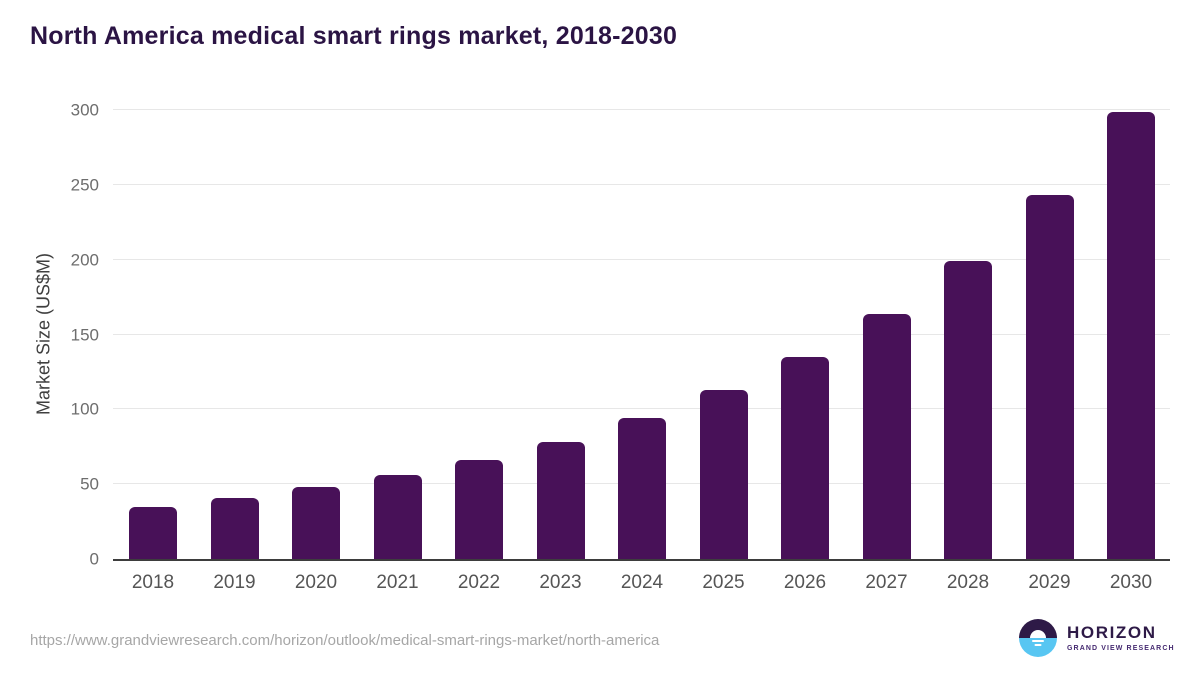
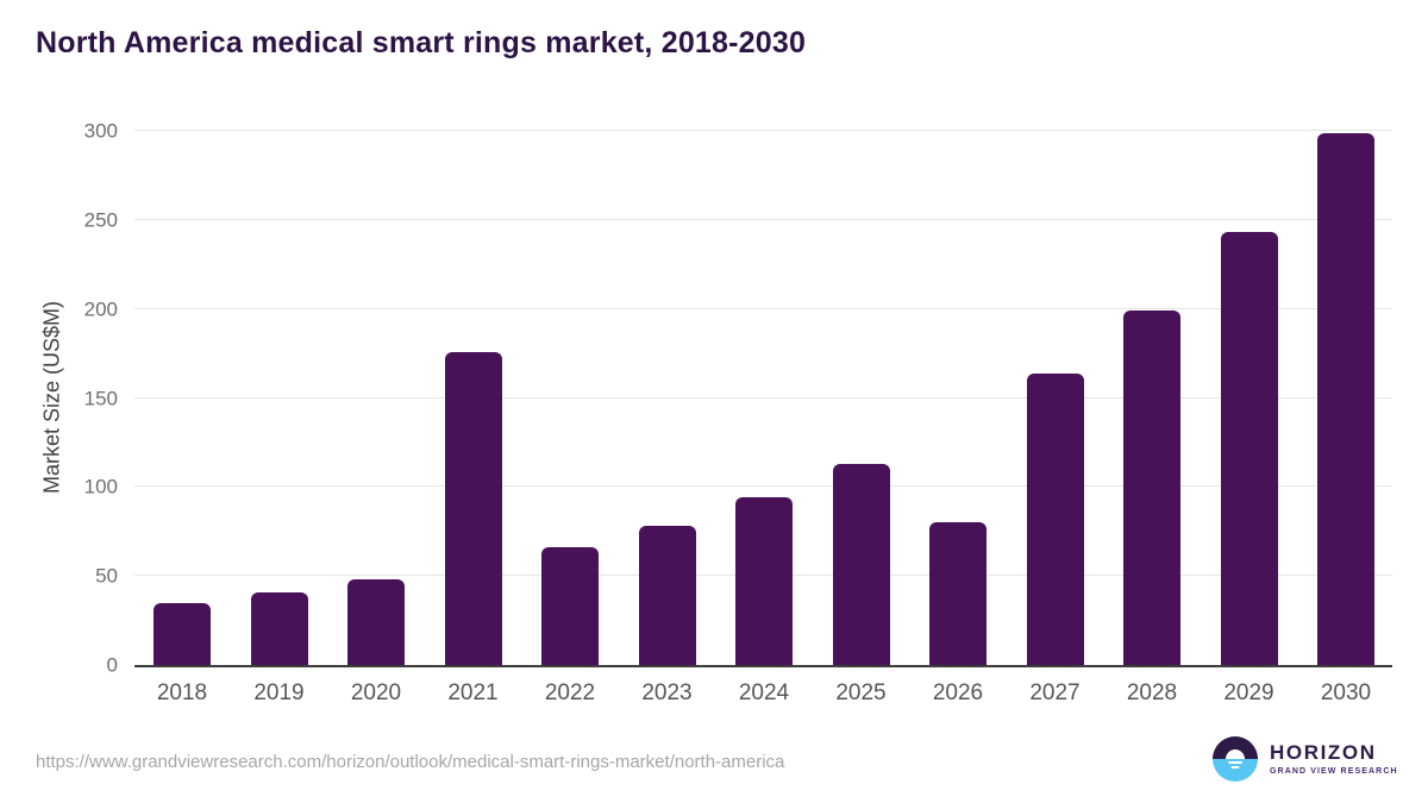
2021: 56 -> 176
2026: 135 -> 80
